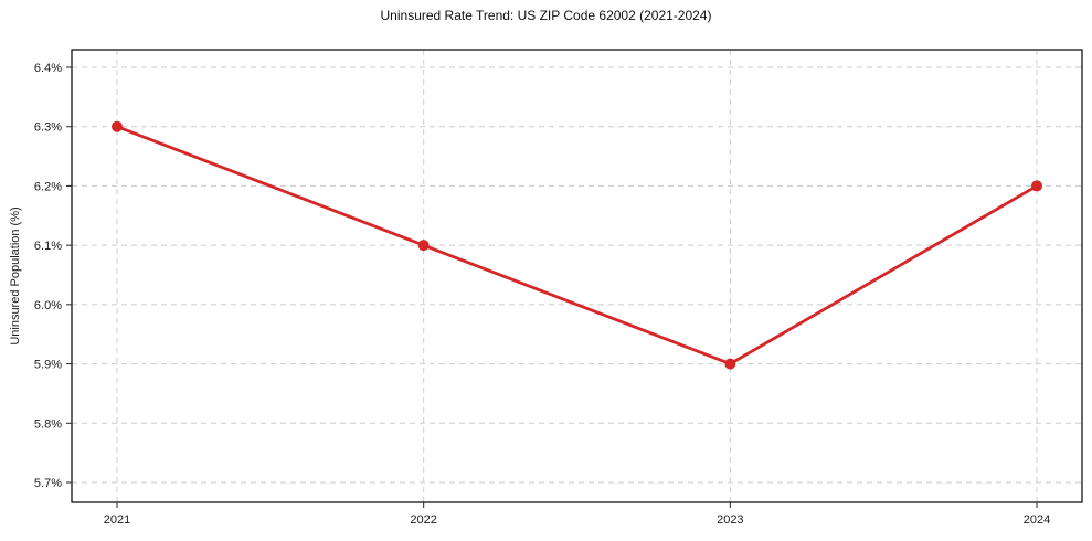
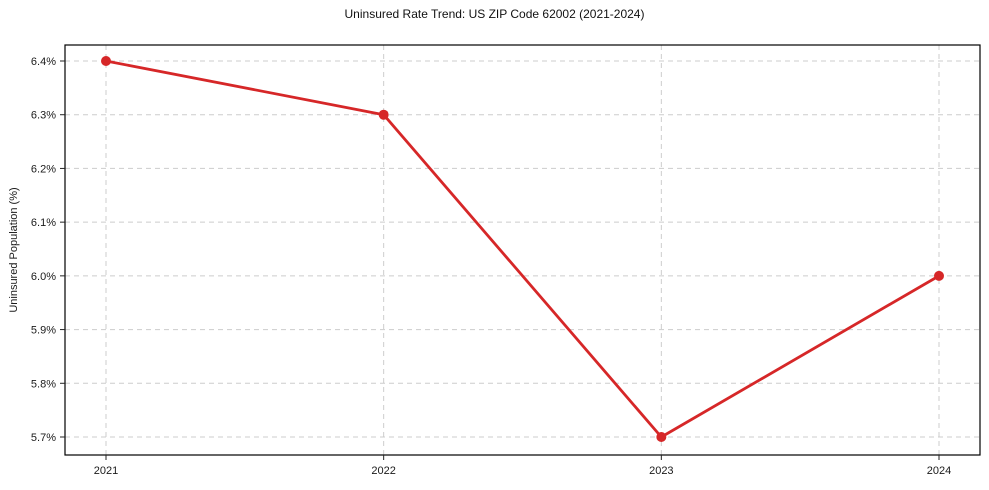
2021: 6.3% -> 6.4%
2022: 6.1% -> 6.3%
2023: 5.9% -> 5.7%
2024: 6.2% -> 6.0%
